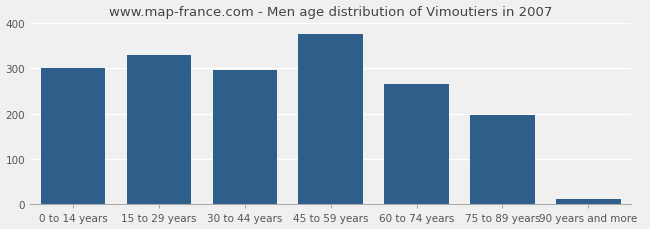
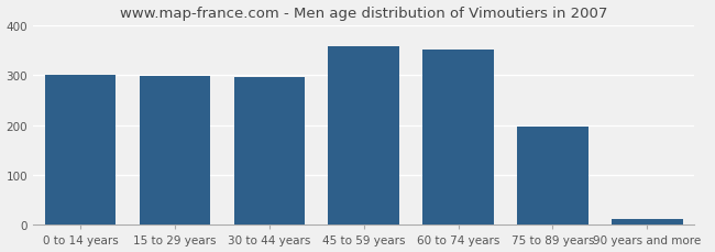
15 to 29 years: 330 -> 298
45 to 59 years: 375 -> 357
60 to 74 years: 265 -> 352
